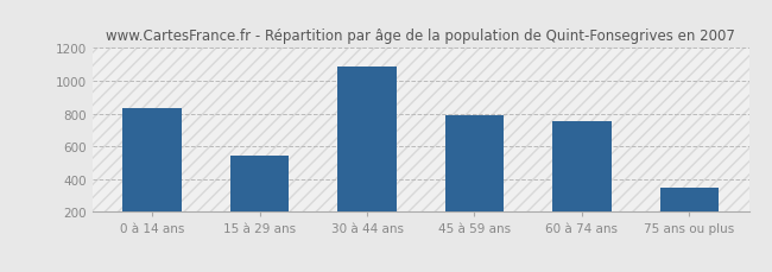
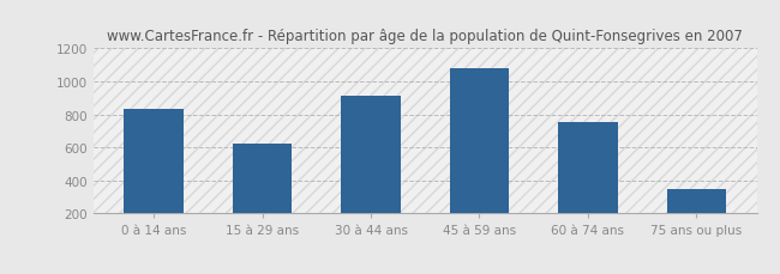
15 à 29 ans: 540 -> 620
30 à 44 ans: 1090 -> 920
45 à 59 ans: 790 -> 1080
